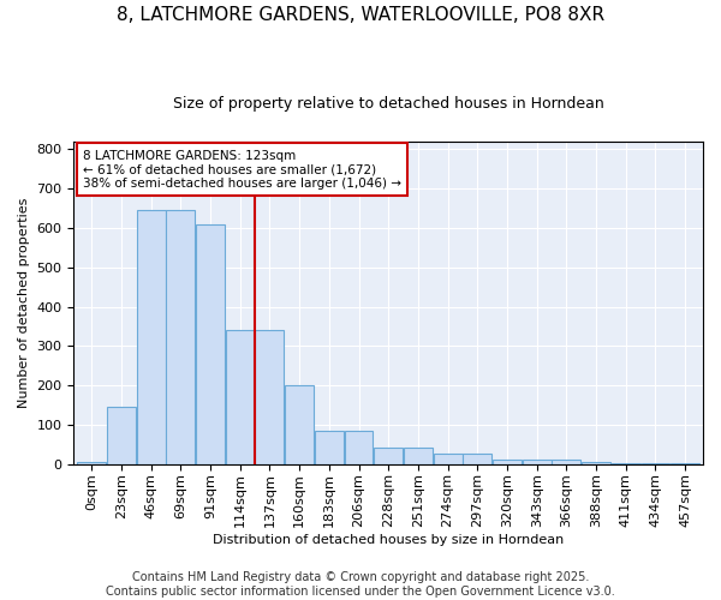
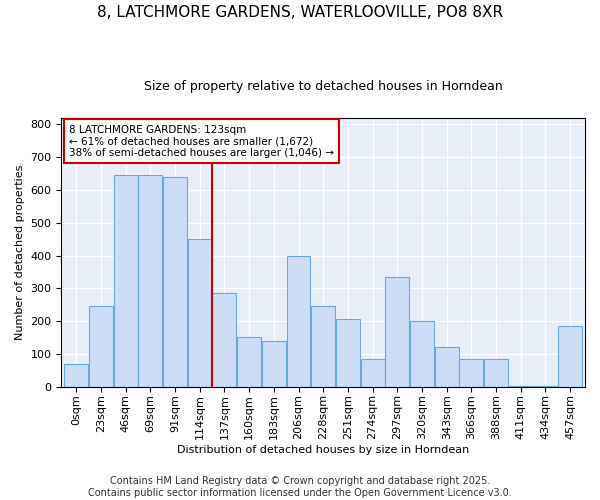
0sqm: 5 -> 70
23sqm: 145 -> 245
91sqm: 610 -> 640
114sqm: 340 -> 450
137sqm: 340 -> 285
160sqm: 200 -> 150
183sqm: 85 -> 140
206sqm: 85 -> 400
228sqm: 42 -> 245
251sqm: 42 -> 205
274sqm: 25 -> 85
297sqm: 25 -> 335
320sqm: 10 -> 200
343sqm: 10 -> 120
366sqm: 10 -> 85
388sqm: 5 -> 85
457sqm: 3 -> 185
